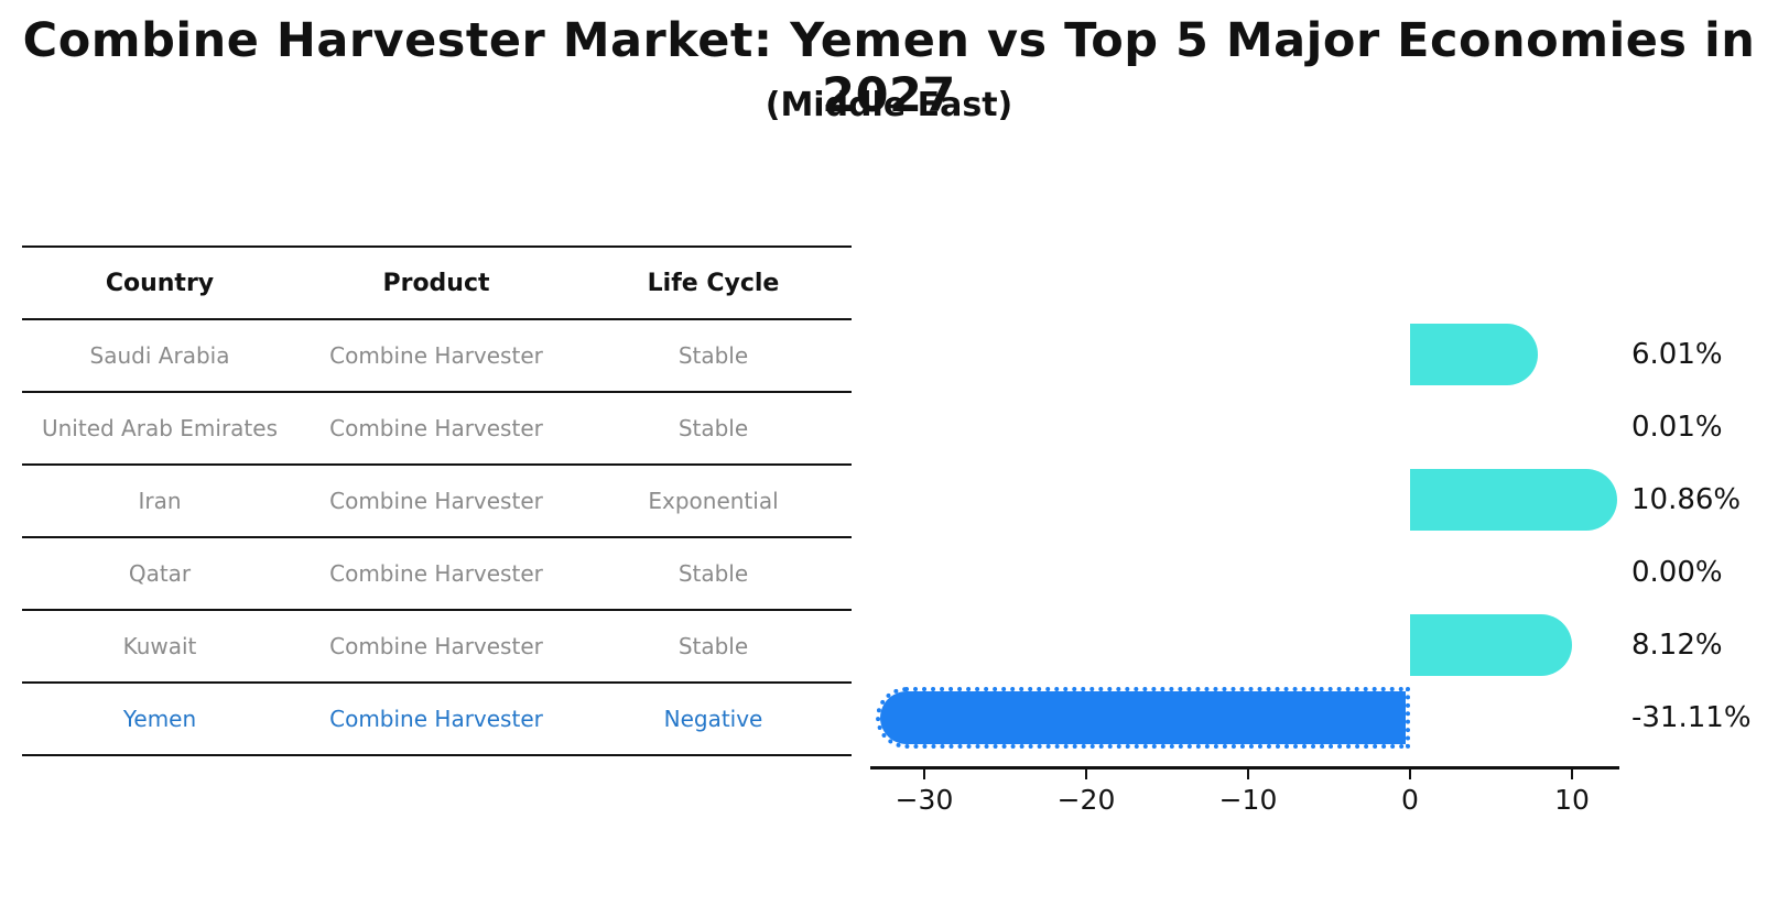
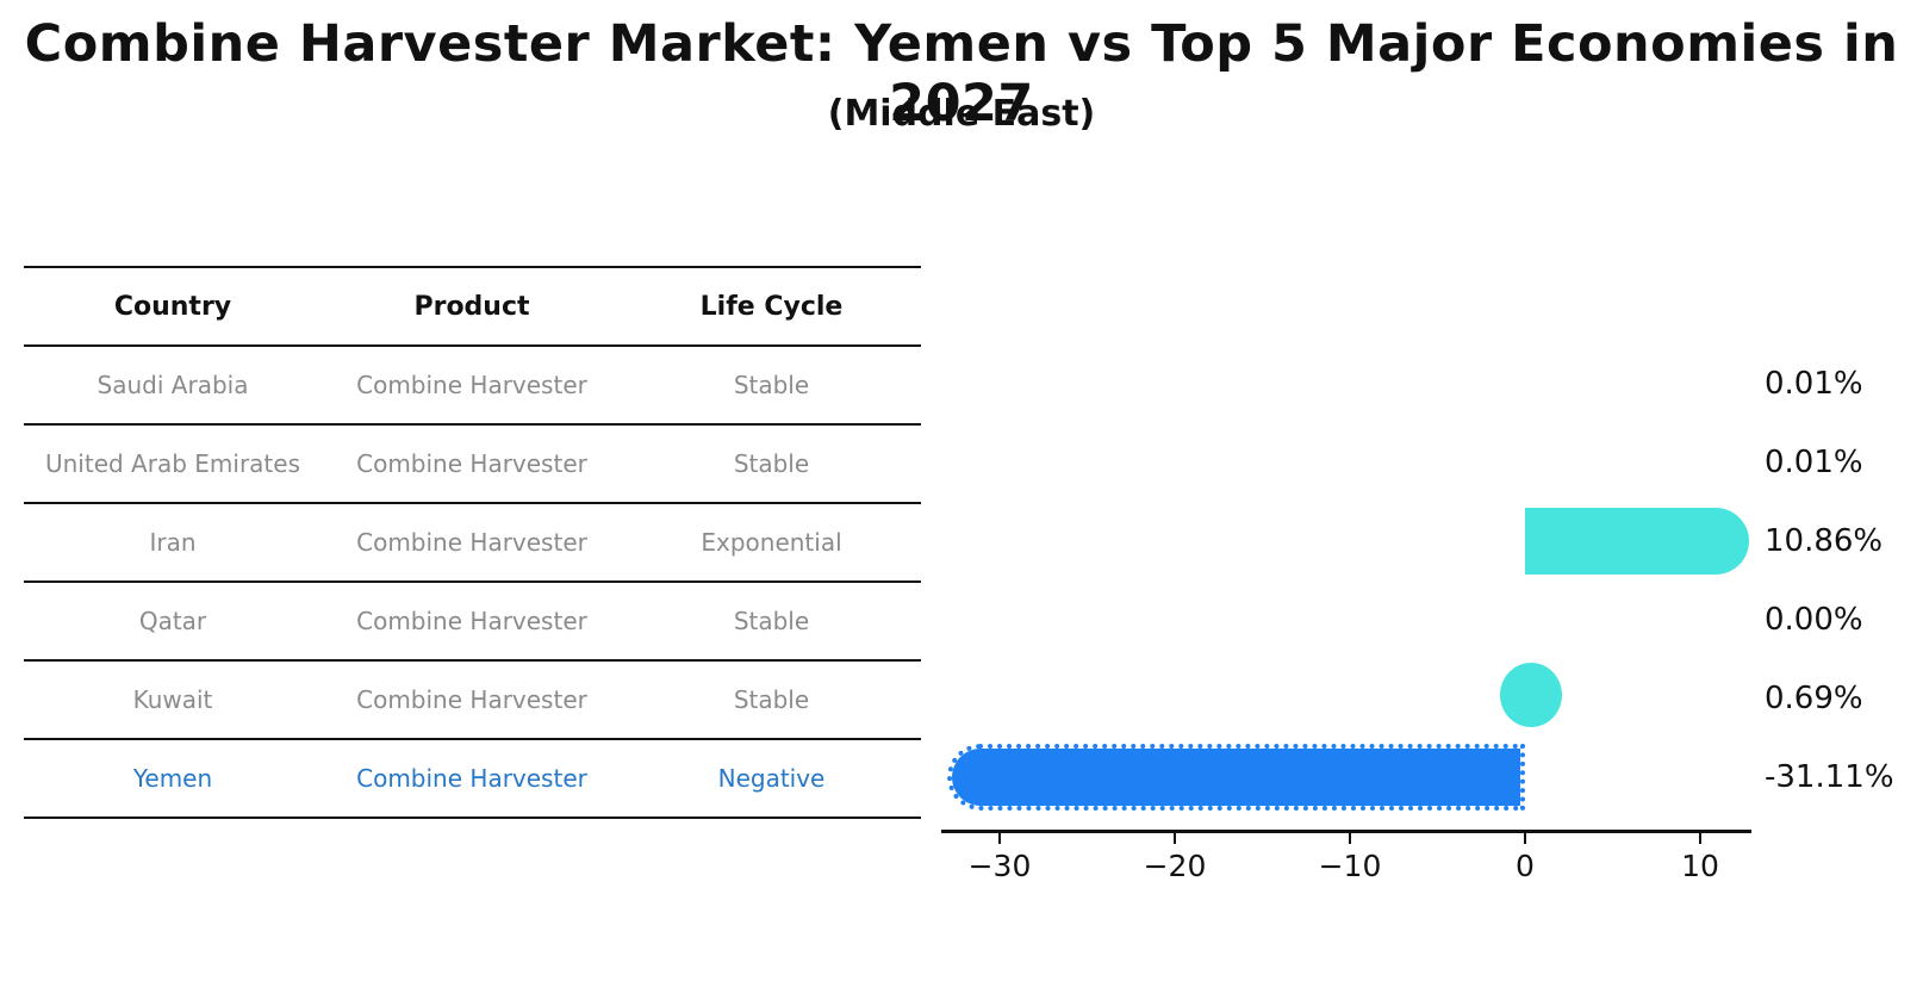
Saudi Arabia: 6.01% -> 0.01%
Kuwait: 8.12% -> 0.69%
